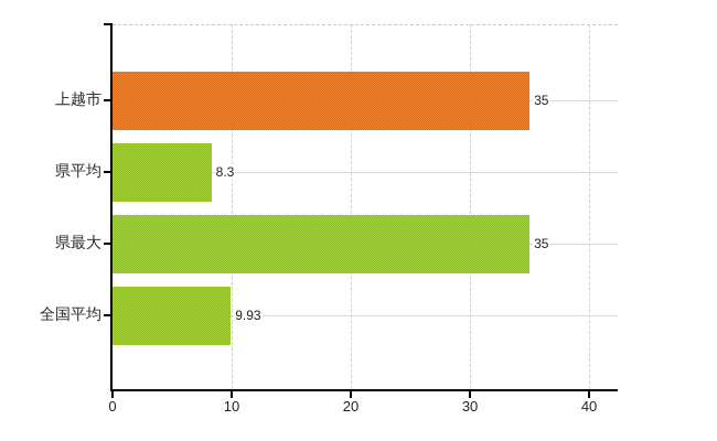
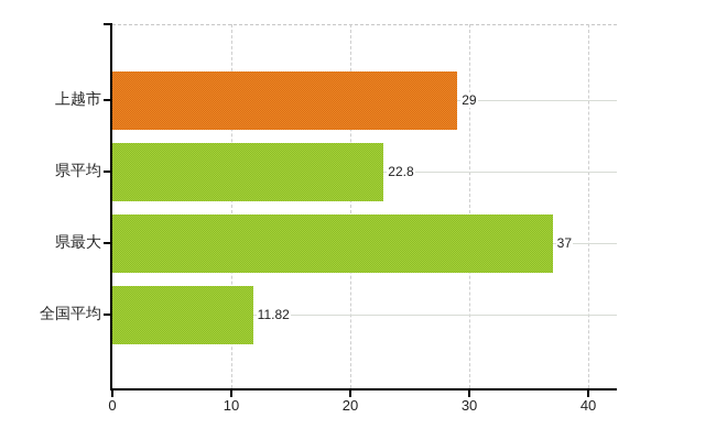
上越市: 35 -> 29
県平均: 8.3 -> 22.8
県最大: 35 -> 37
全国平均: 9.93 -> 11.82
